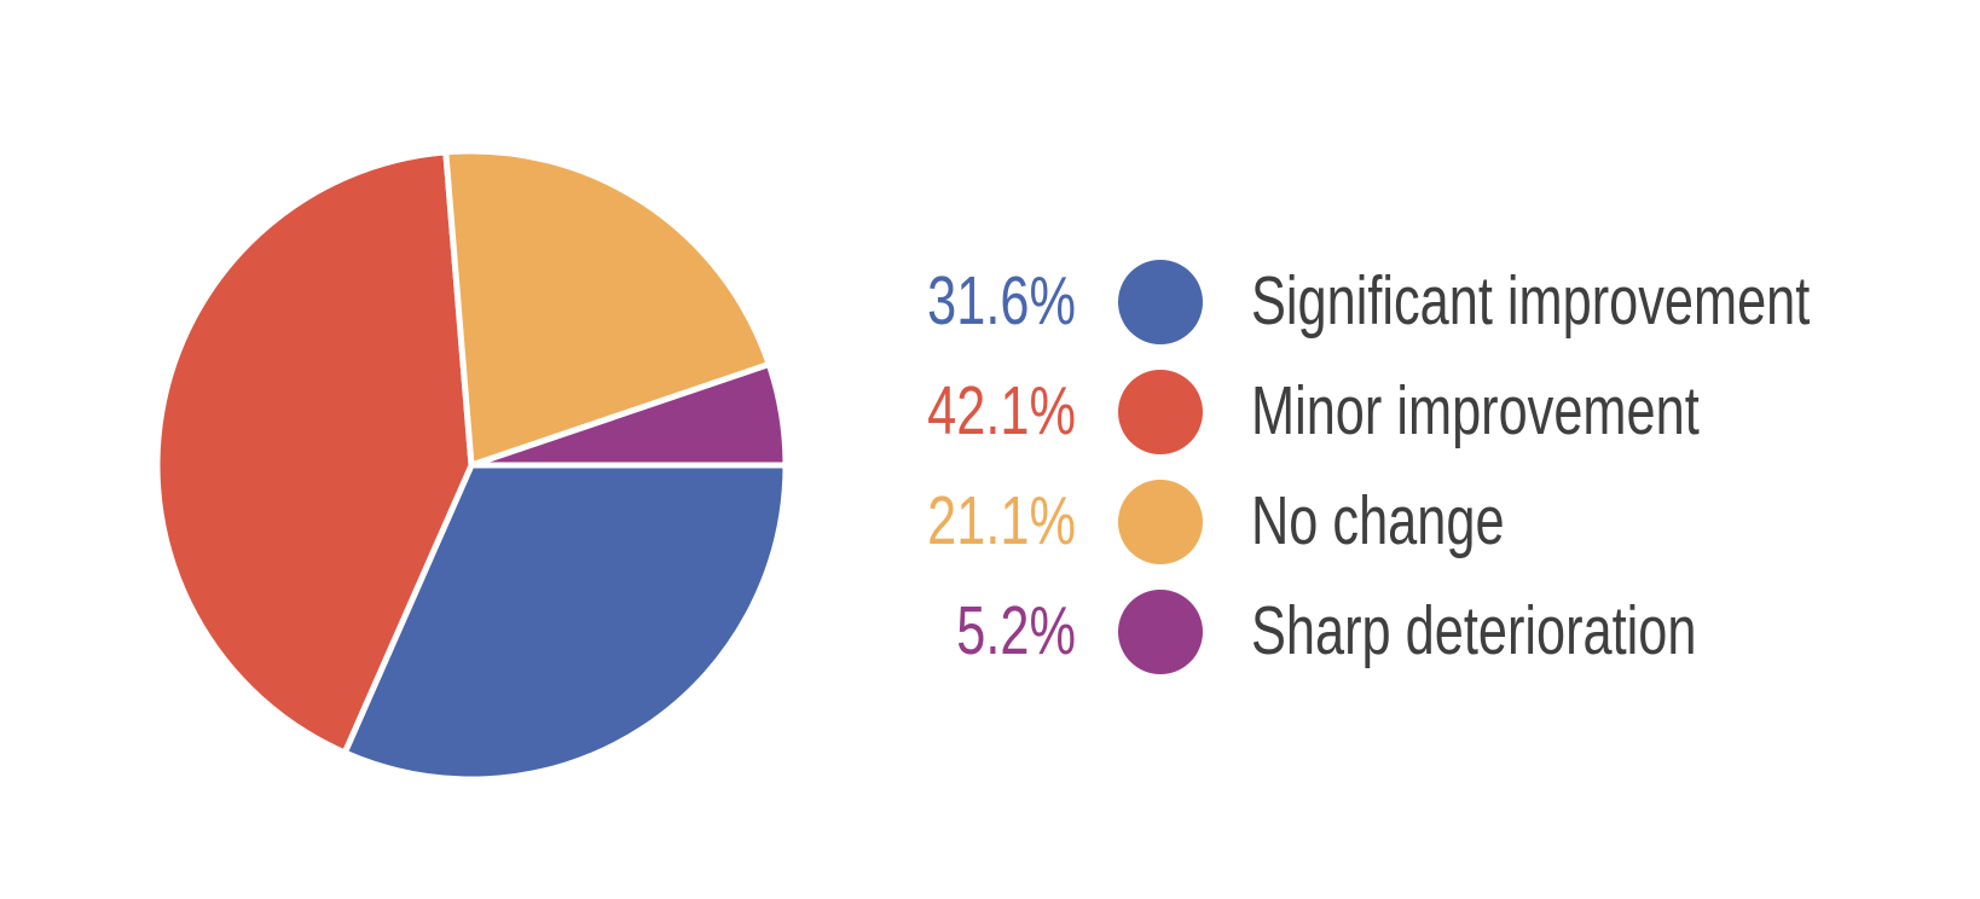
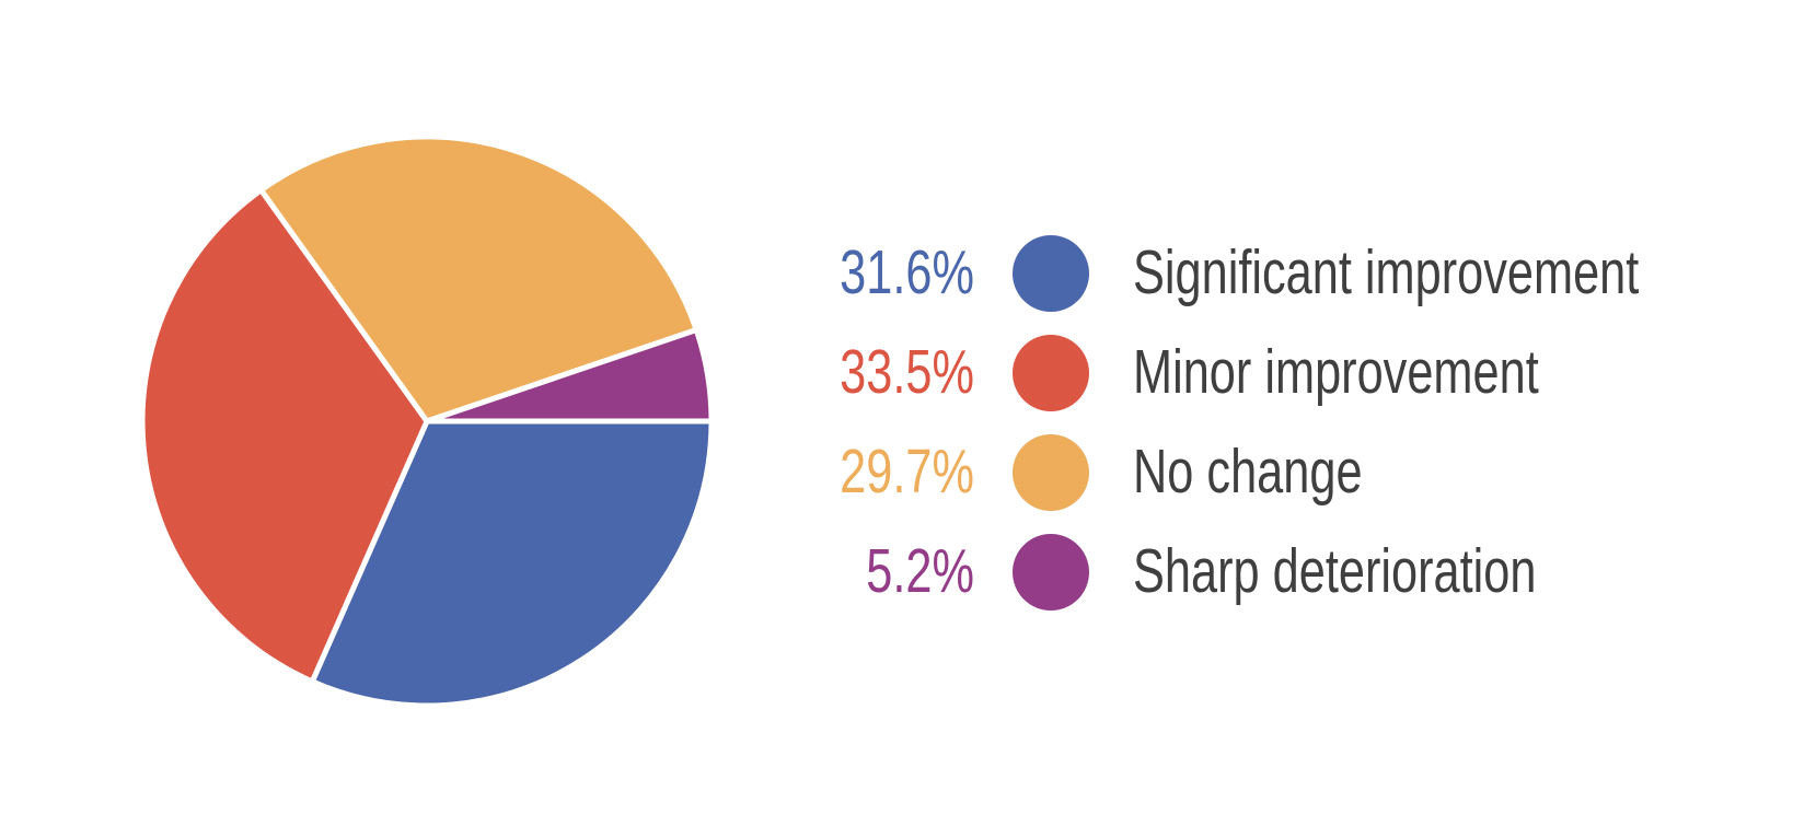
Minor improvement: 42.1% -> 33.5%
No change: 21.1% -> 29.7%
